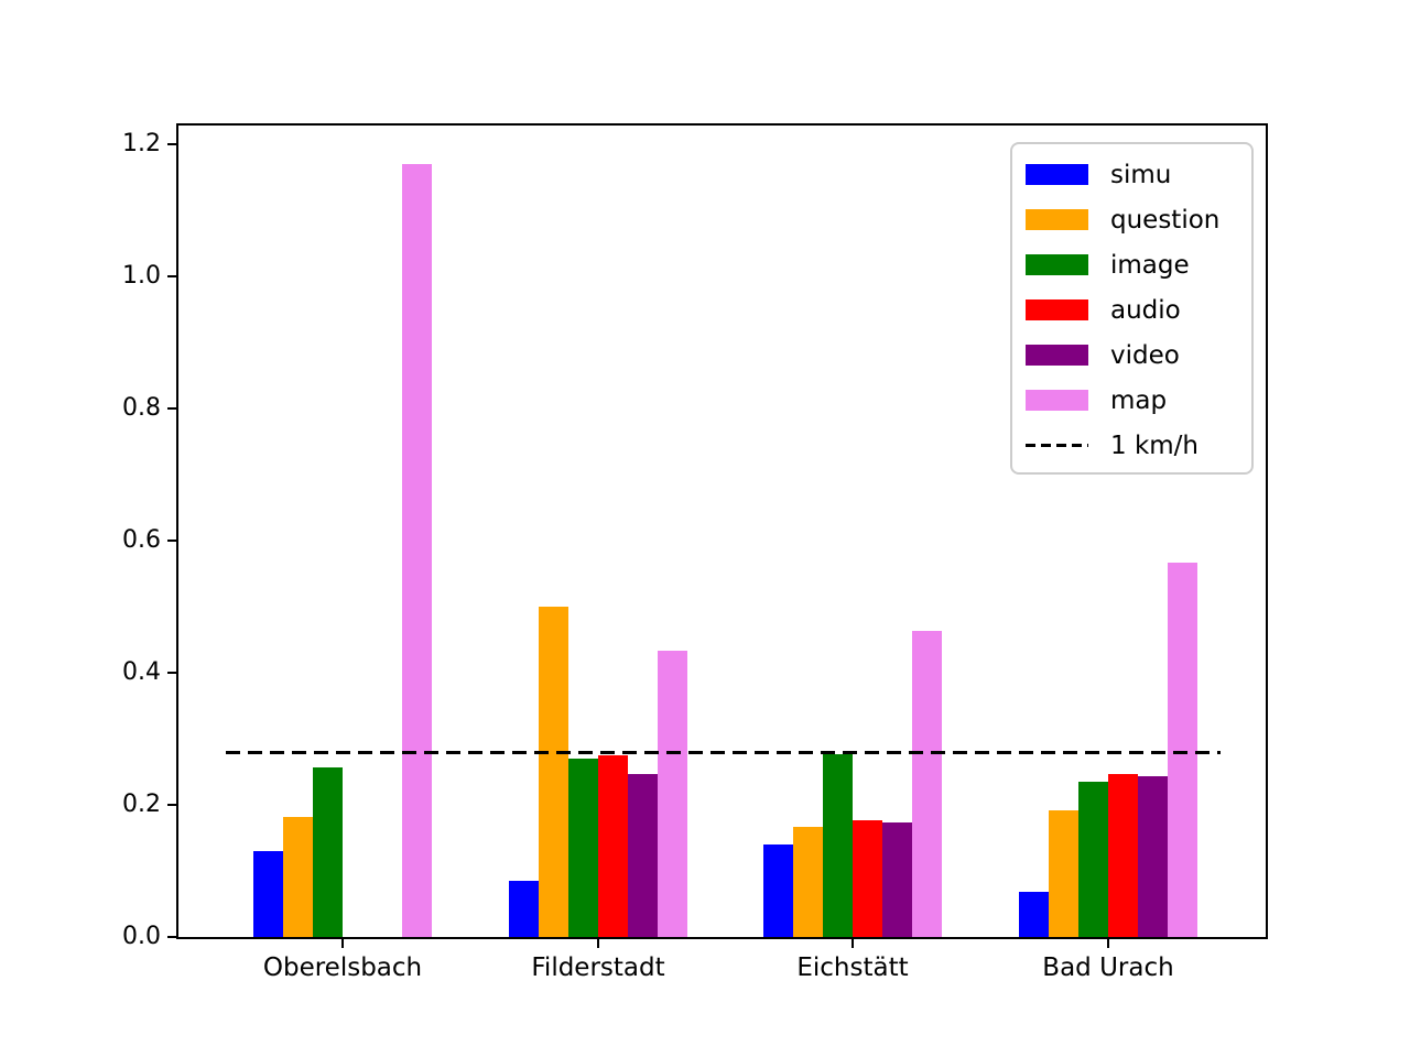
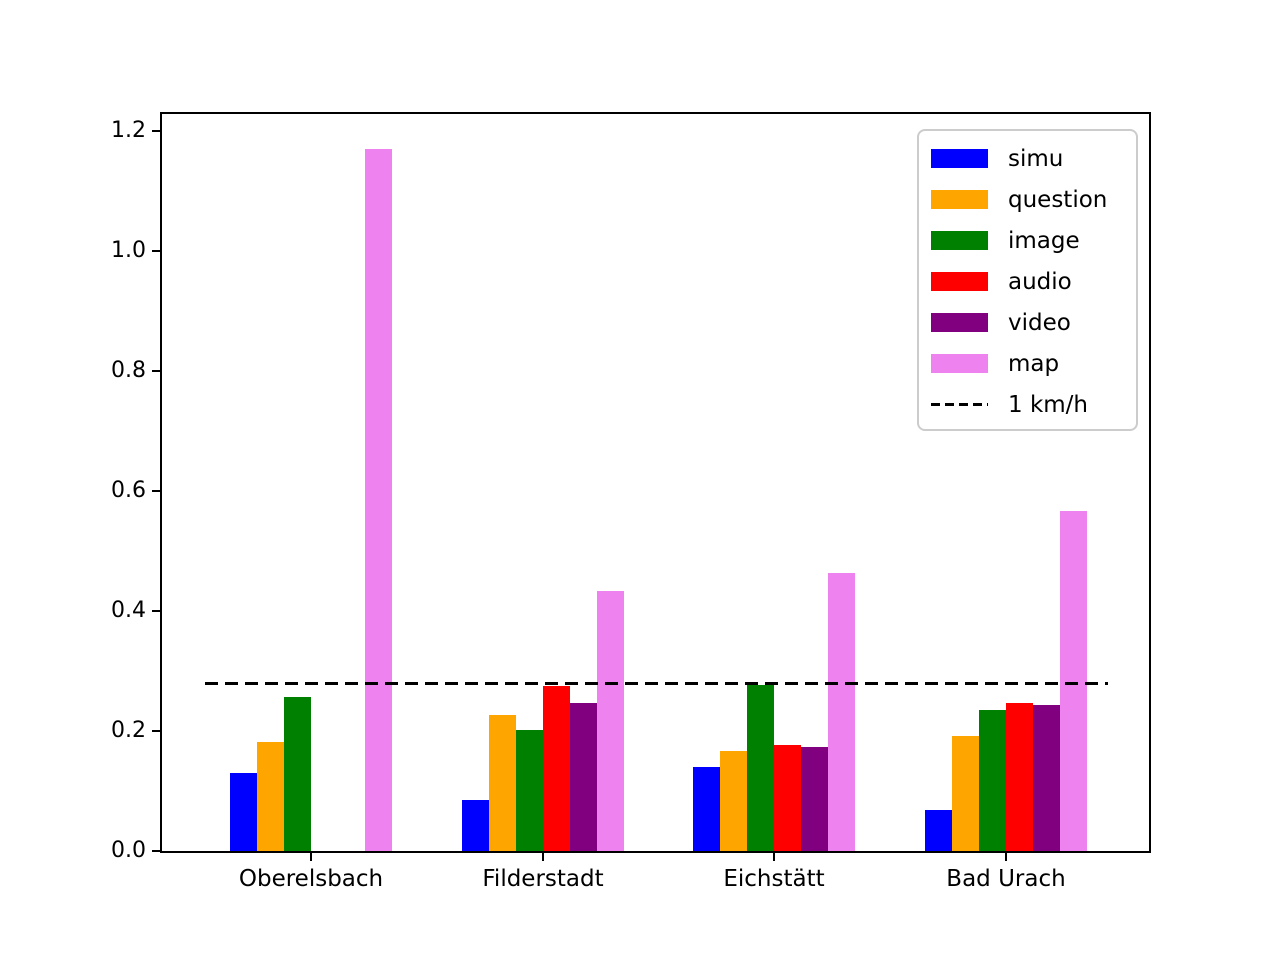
question/Filderstadt: 0.50 -> 0.23
image/Filderstadt: 0.27 -> 0.20
